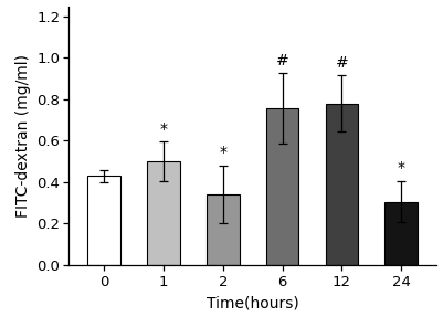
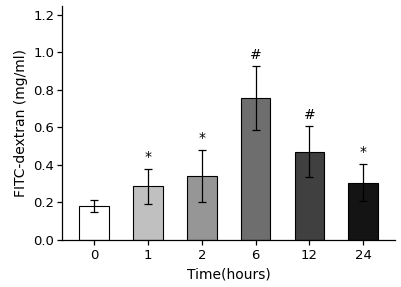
0: 0.43 -> 0.18
1: 0.50 -> 0.28
12: 0.78 -> 0.47
